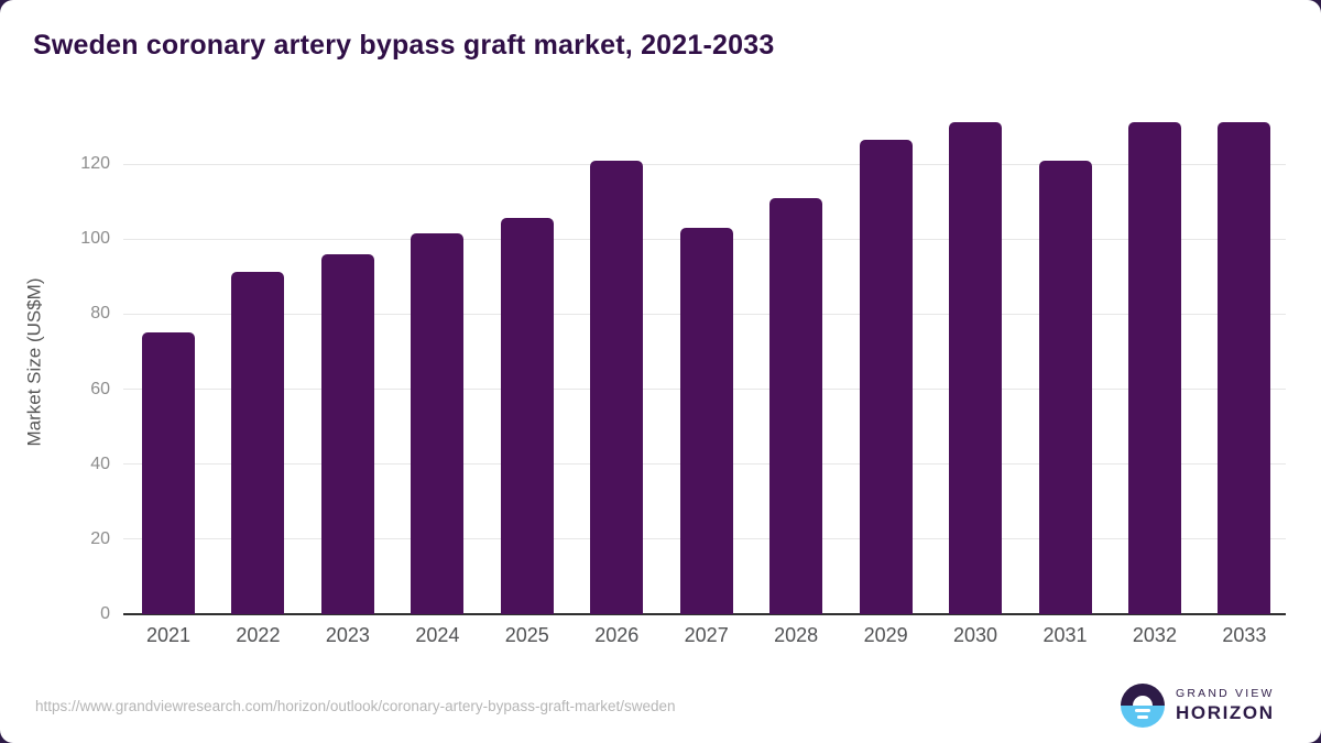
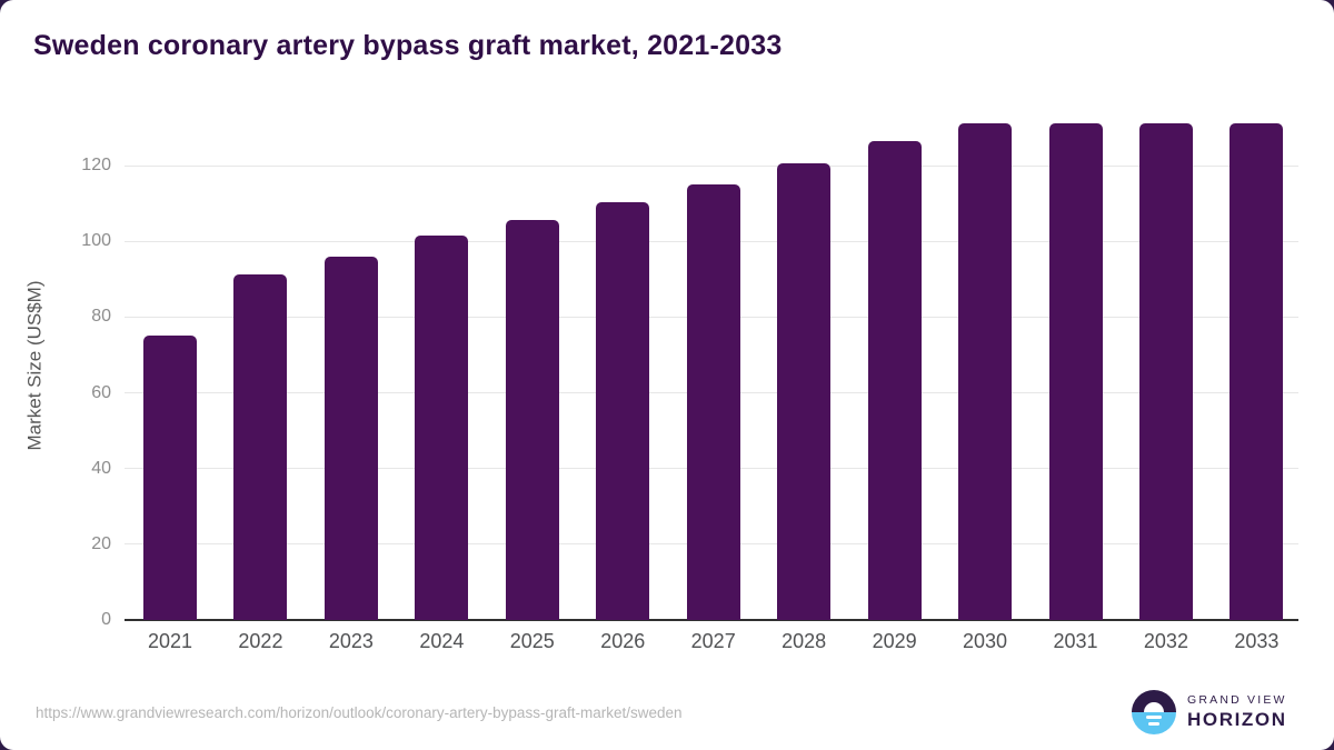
2026: 121 -> 110
2027: 103 -> 115
2028: 111 -> 120
2031: 121 -> 131
